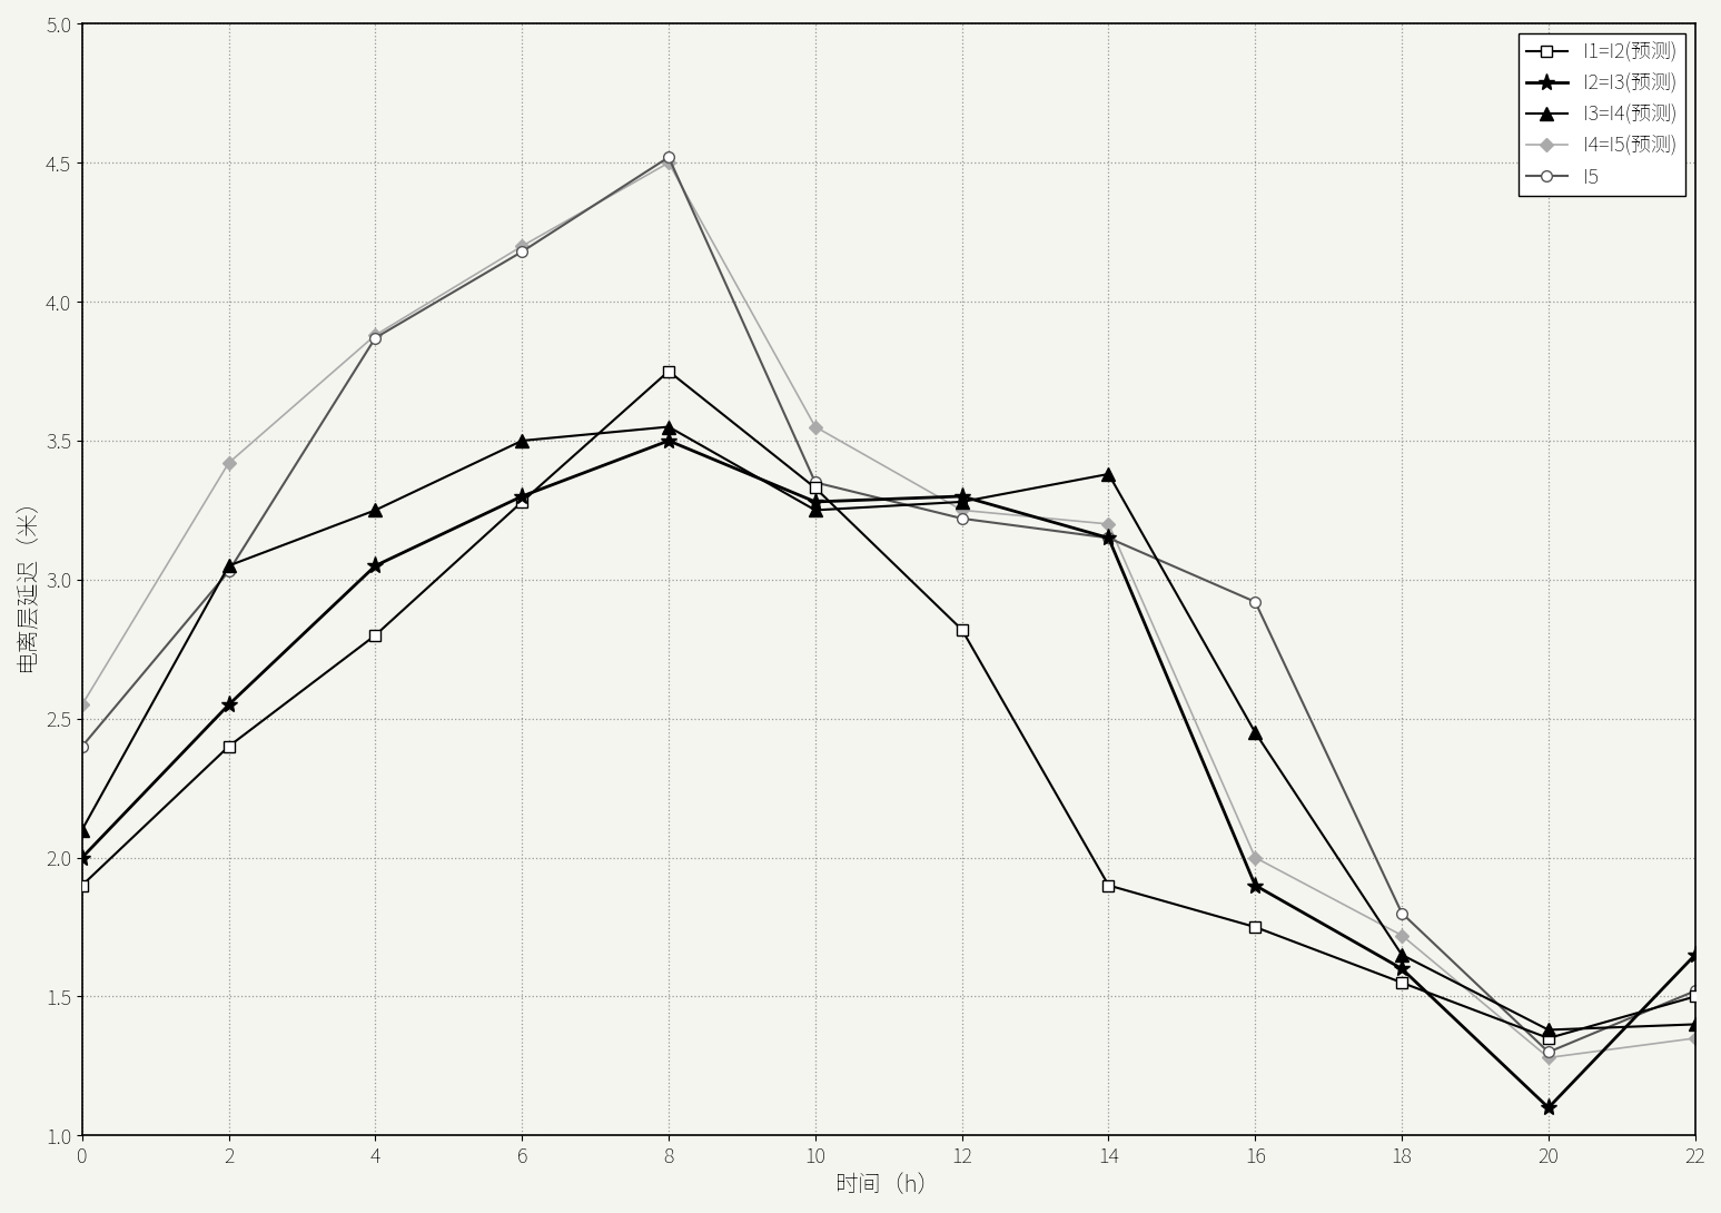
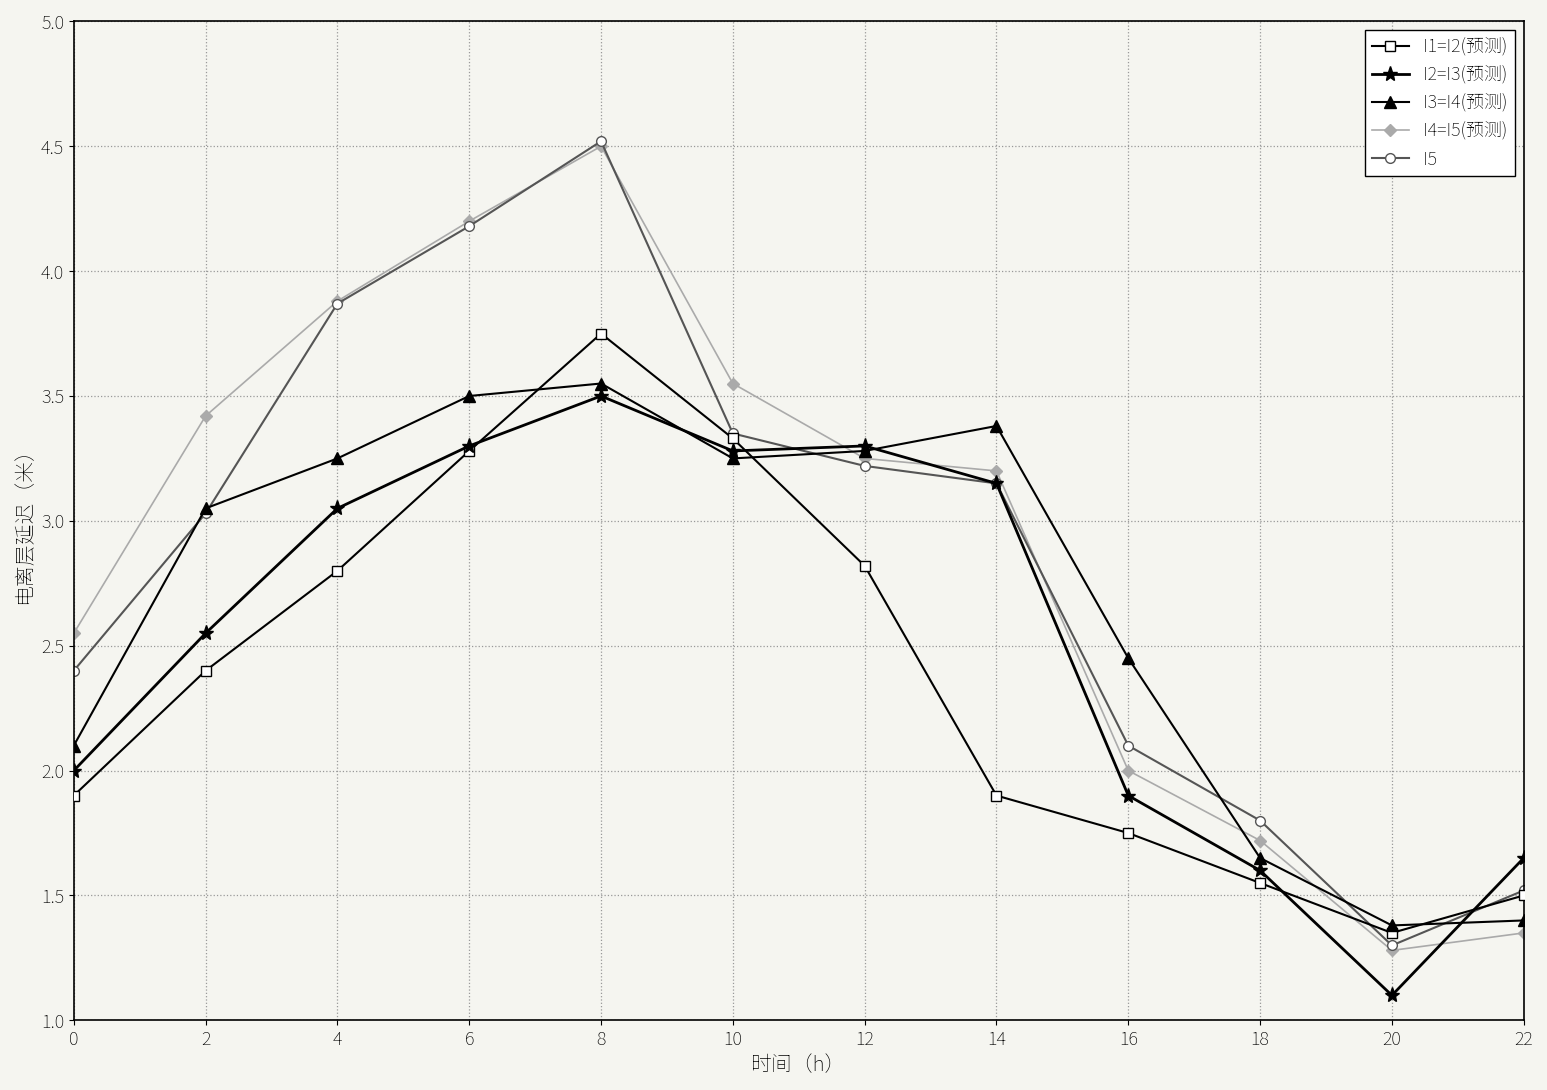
I5/16: 2.92 -> 2.10
